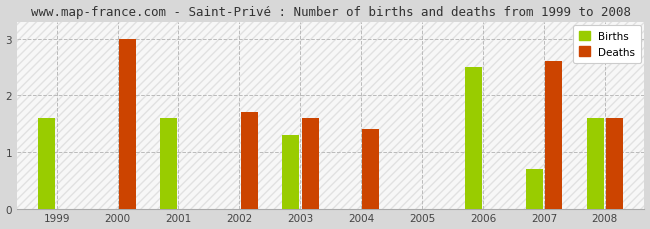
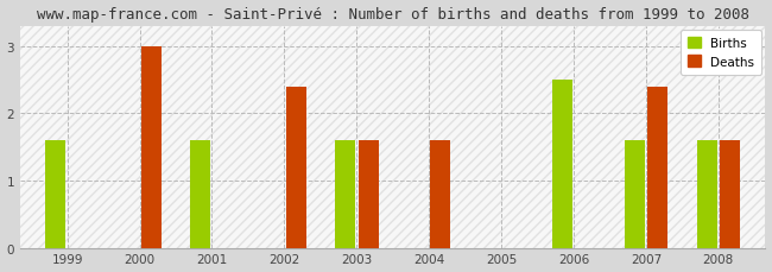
Deaths/2002: 1.7 -> 2.4
Births/2003: 1.3 -> 1.6
Deaths/2004: 1.4 -> 1.6
Births/2007: 0.7 -> 1.6
Deaths/2007: 2.6 -> 2.4
